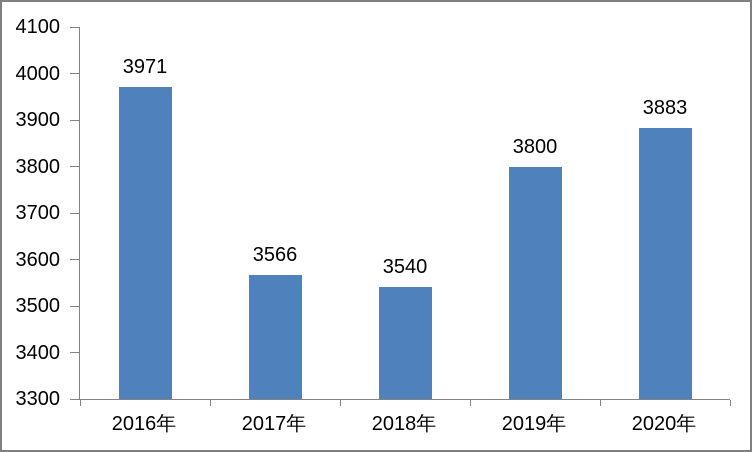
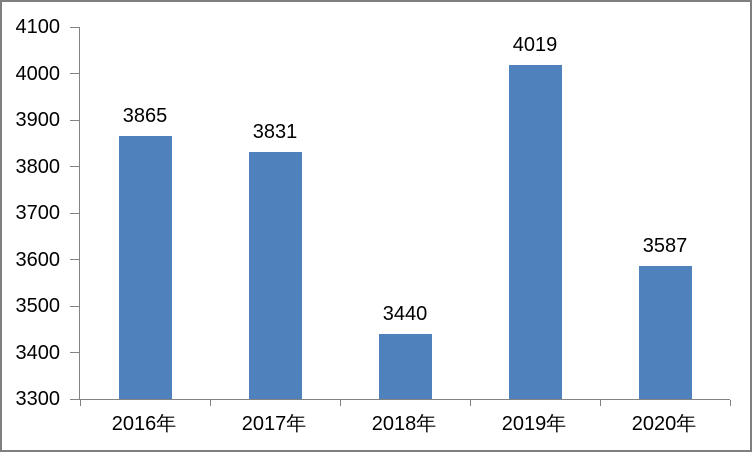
2016年: 3971 -> 3865
2017年: 3566 -> 3831
2018年: 3540 -> 3440
2019年: 3800 -> 4019
2020年: 3883 -> 3587
